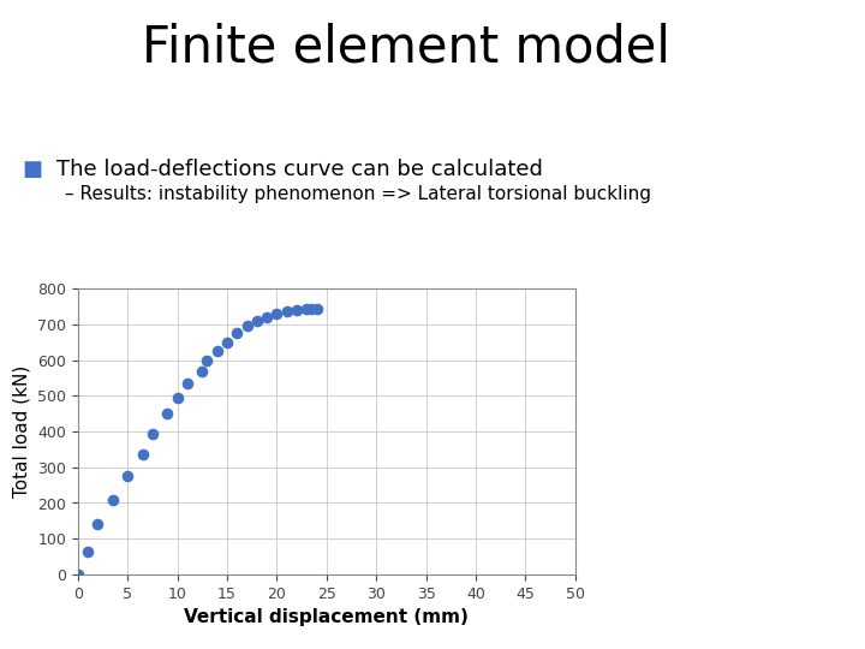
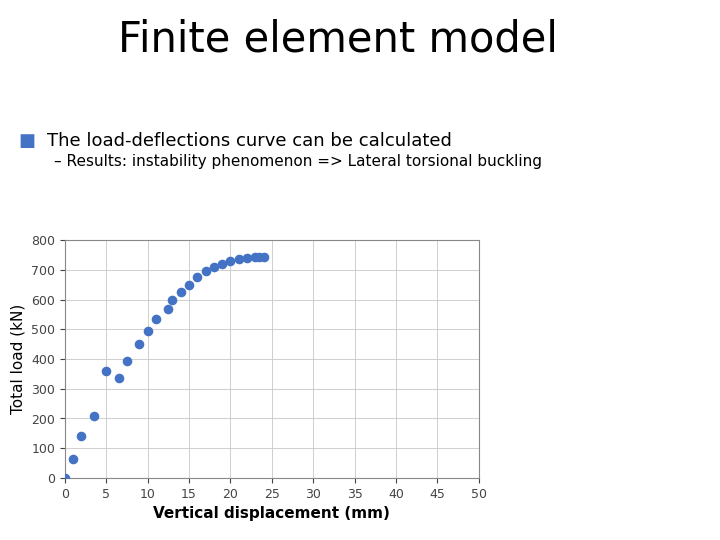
5: 275 -> 360
